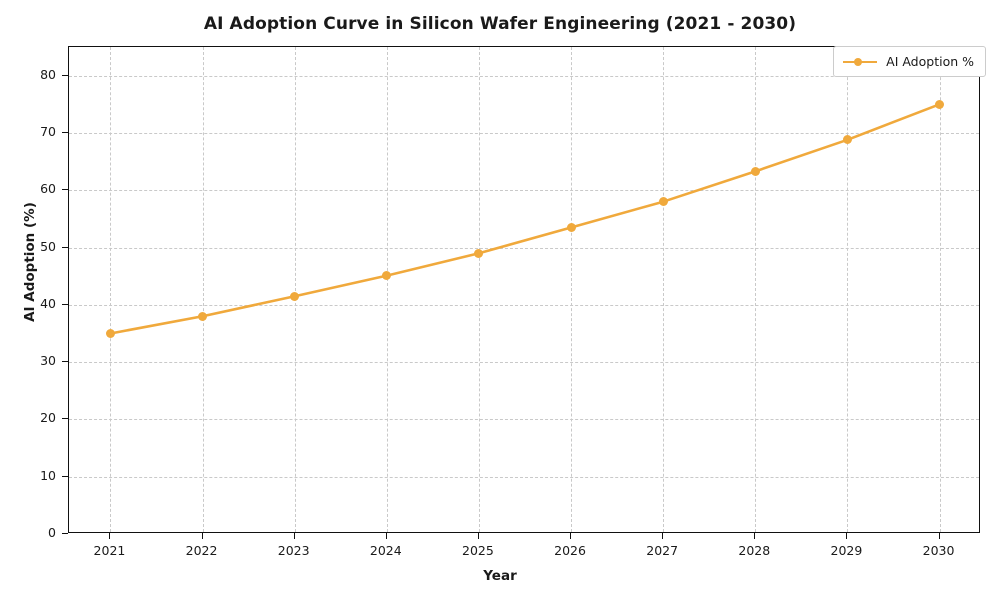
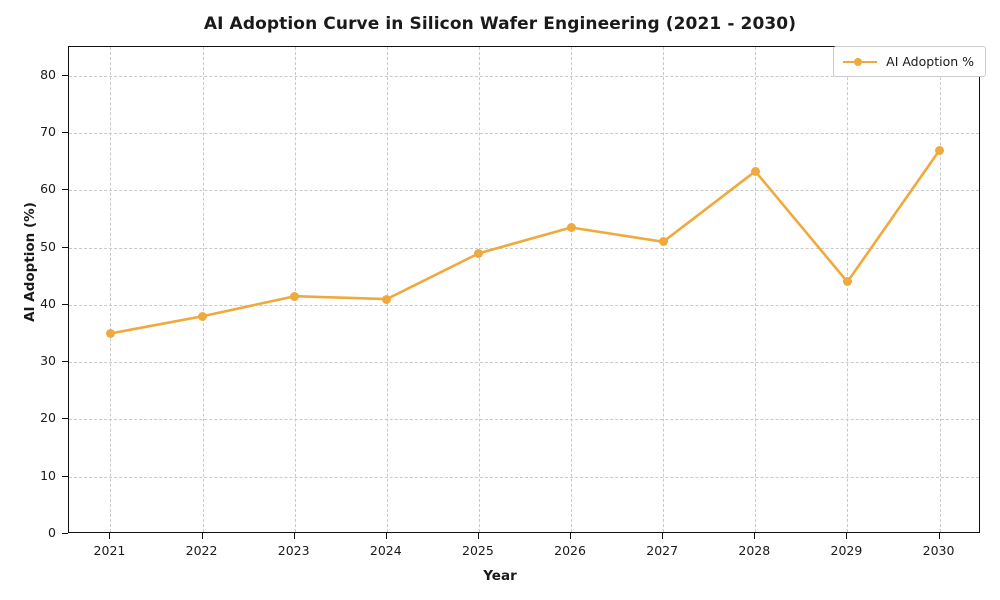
2024: 45 -> 41
2027: 58 -> 51
2029: 69 -> 44
2030: 75 -> 67
